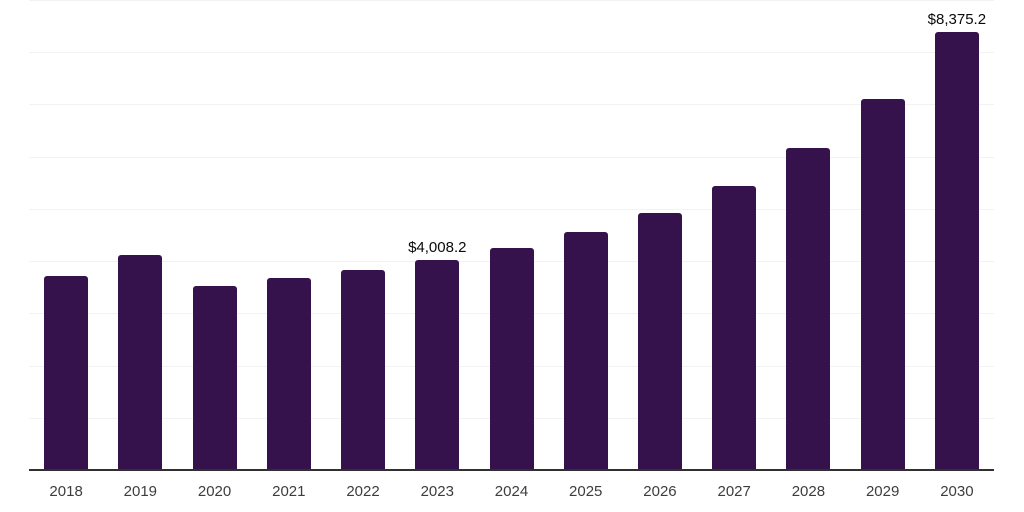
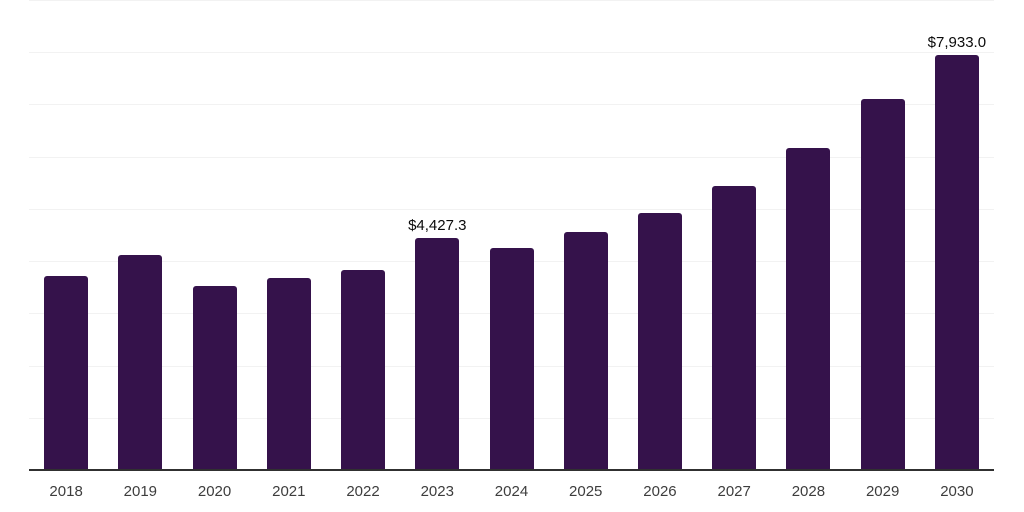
2023: $4,008.2 -> $4,427.3
2030: $8,375.2 -> $7,933.0
